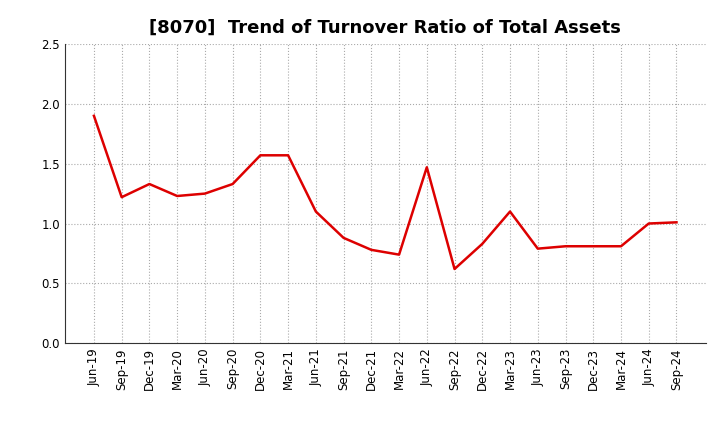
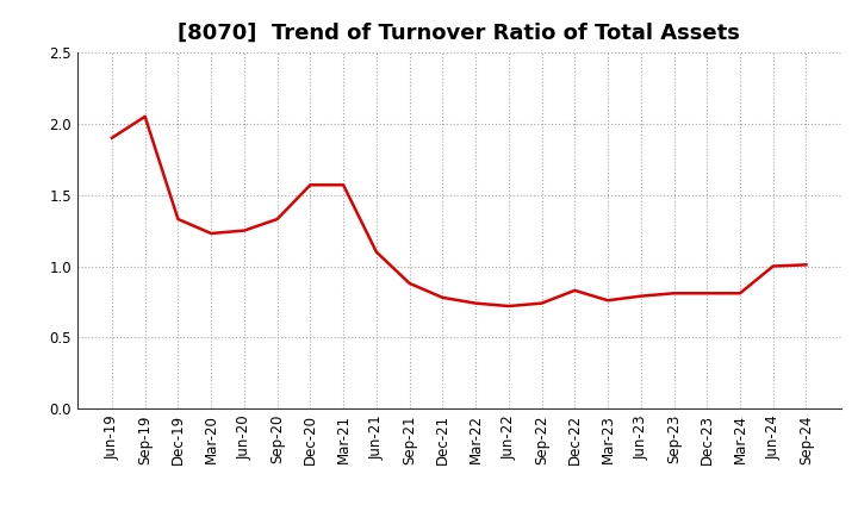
Sep-19: 1.22 -> 2.05
Jun-22: 1.47 -> 0.72
Sep-22: 0.62 -> 0.74
Mar-23: 1.10 -> 0.76
